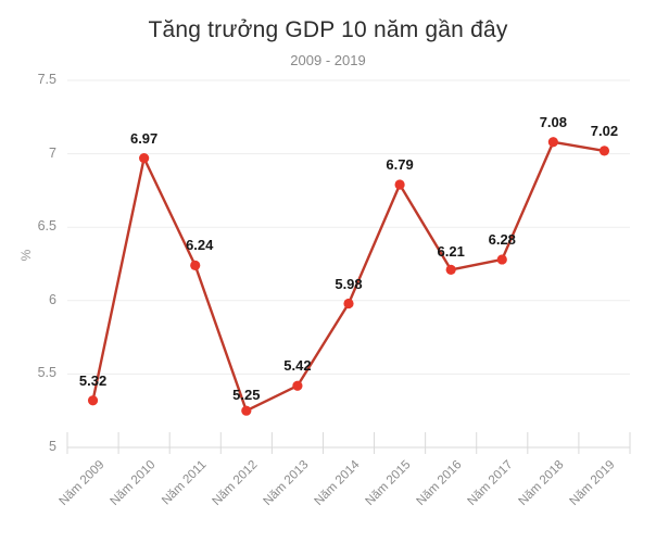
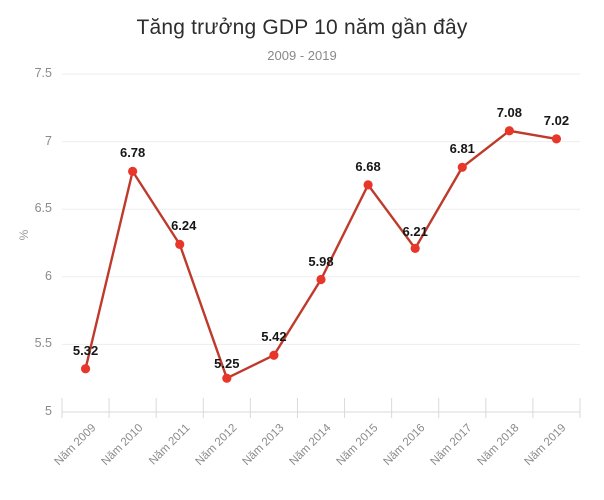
Năm 2010: 6.97 -> 6.78
Năm 2015: 6.79 -> 6.68
Năm 2017: 6.28 -> 6.81
